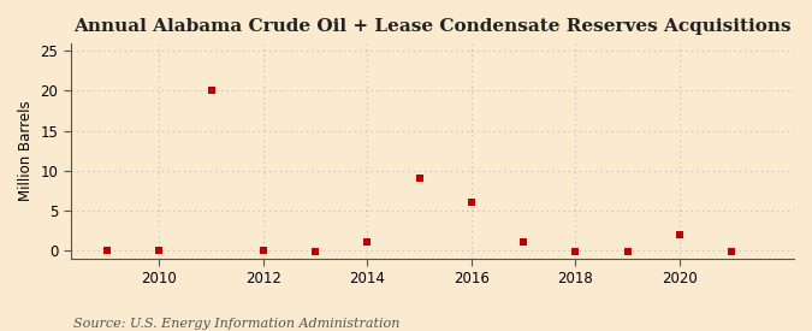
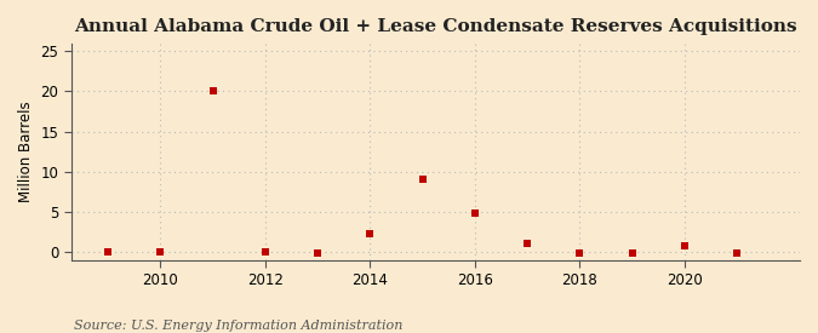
2014: 1.0 -> 2.2
2016: 6.0 -> 4.8
2020: 2.0 -> 0.8
